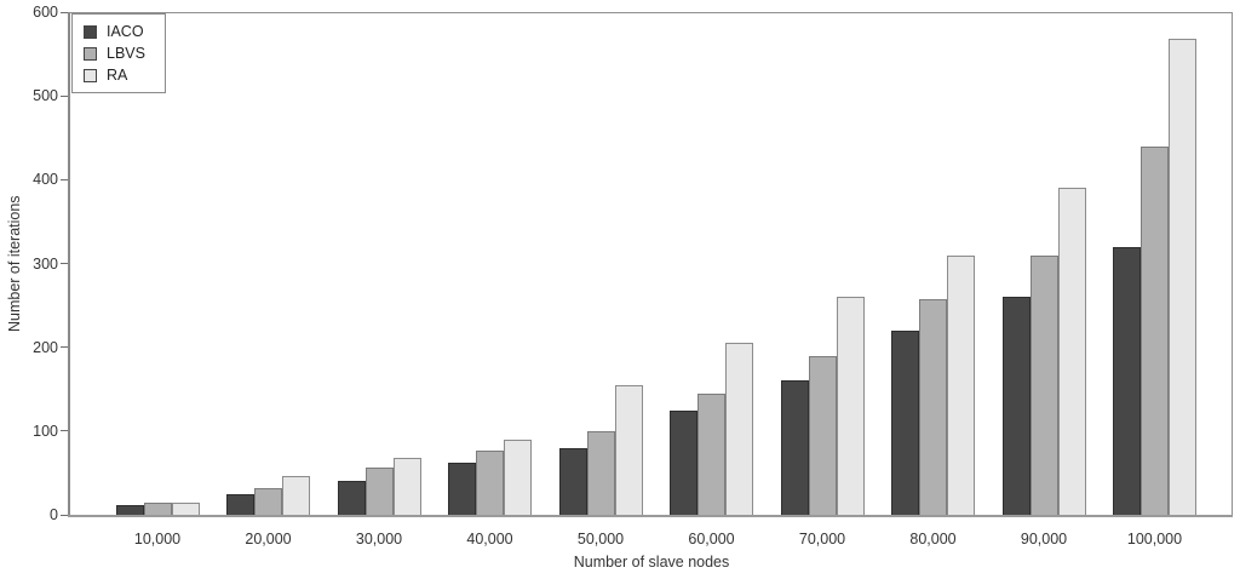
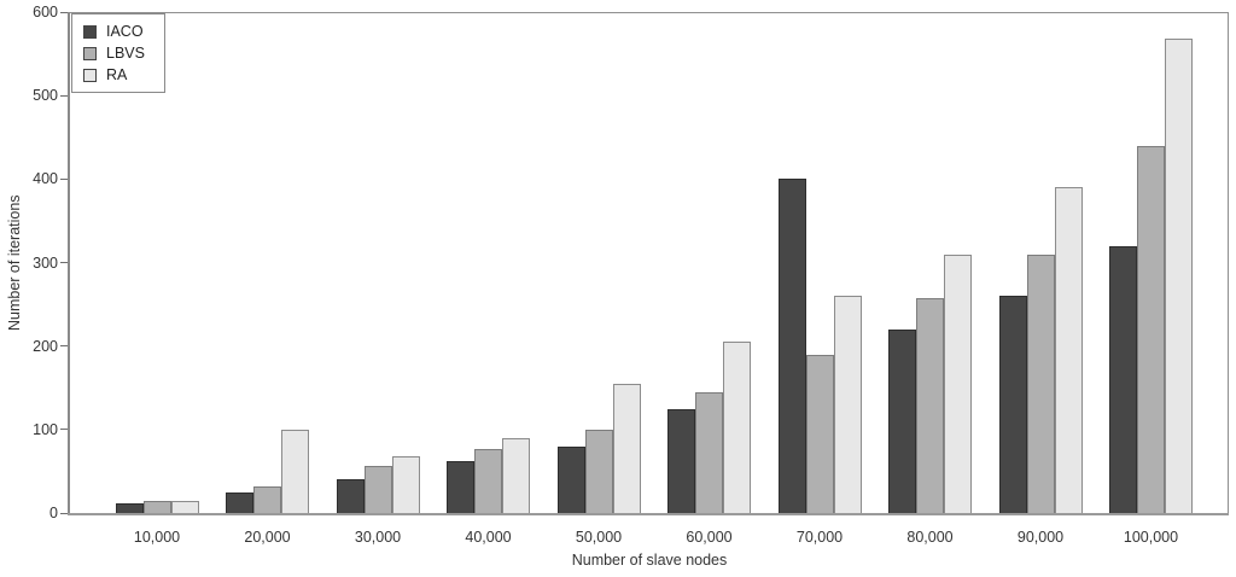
RA/20,000: 50 -> 100
IACO/70,000: 160 -> 400
